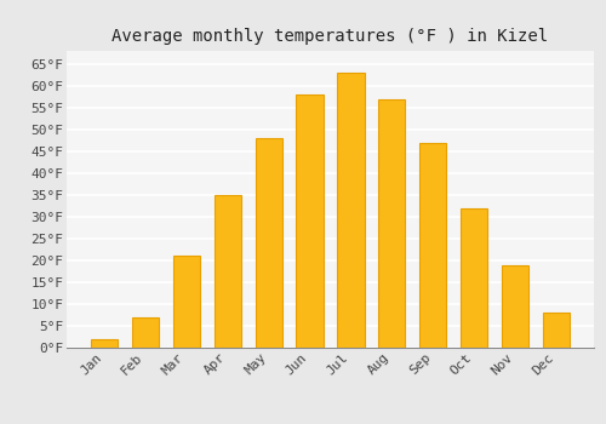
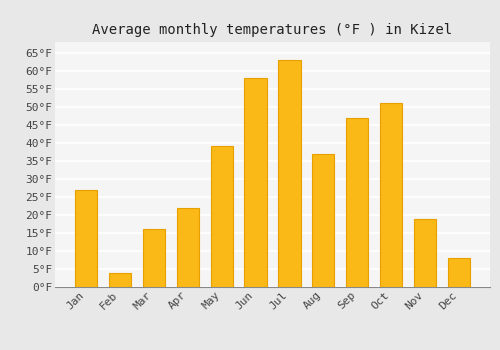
Jan: 2°F -> 27°F
Feb: 7°F -> 4°F
Mar: 21°F -> 16°F
Apr: 35°F -> 22°F
May: 48°F -> 39°F
Aug: 57°F -> 37°F
Oct: 32°F -> 51°F
